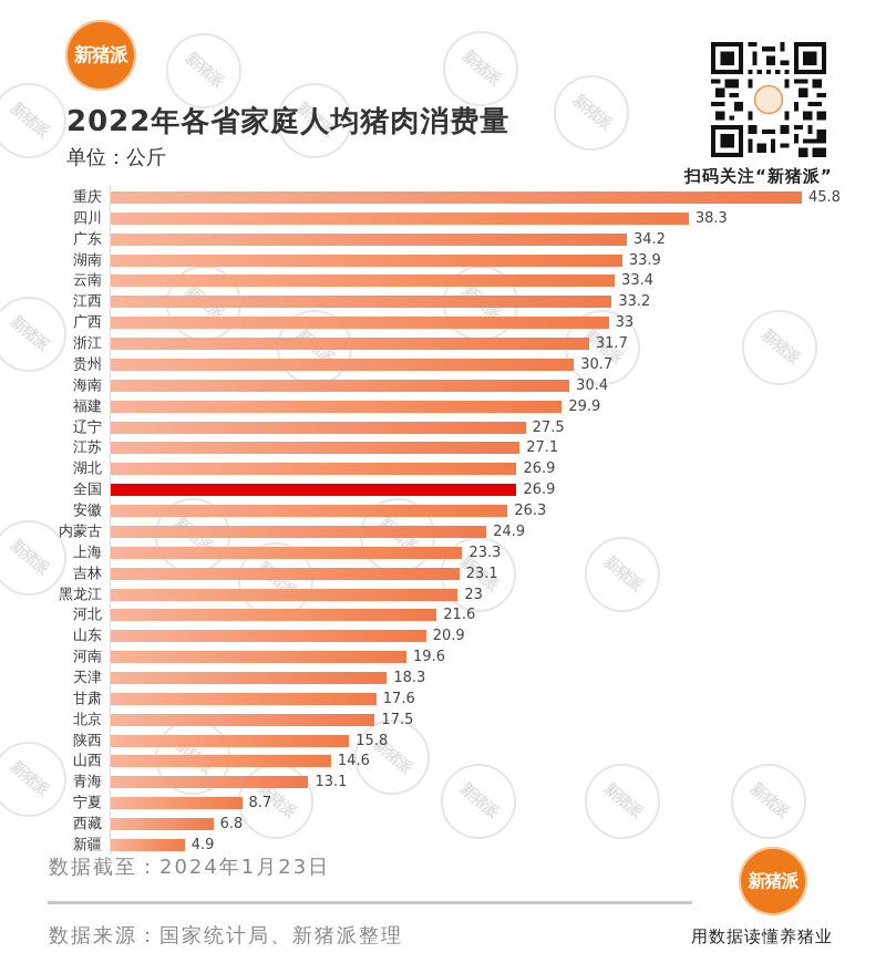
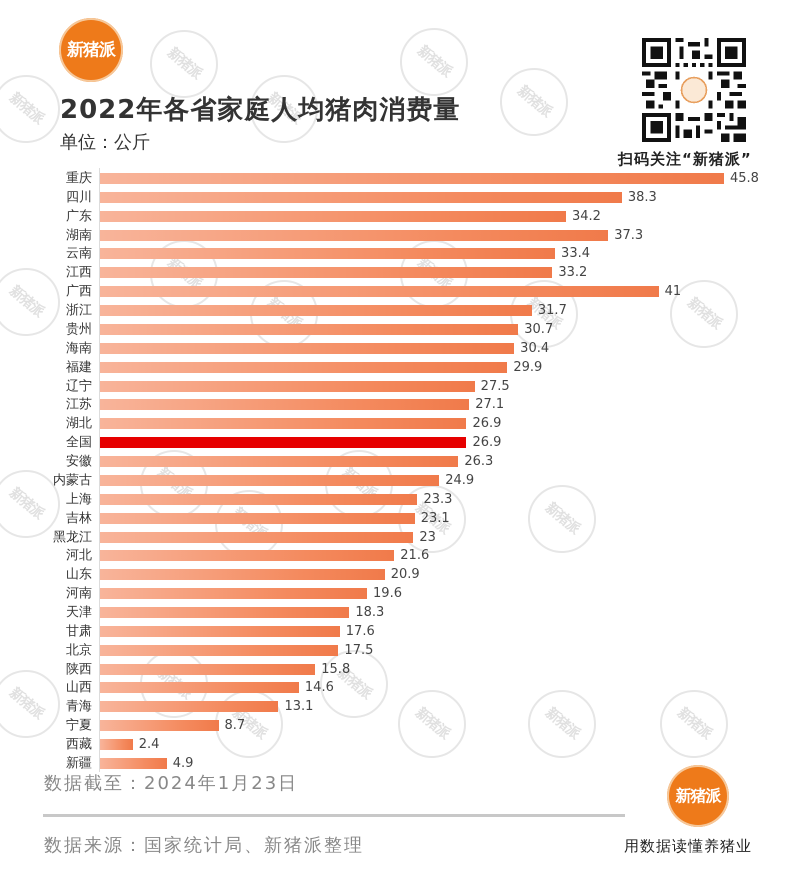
湖南: 33.9 -> 37.3
广西: 33 -> 41
西藏: 6.8 -> 2.4
